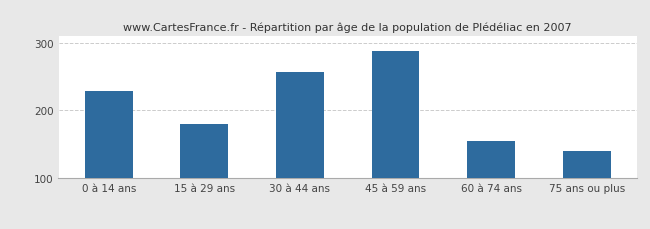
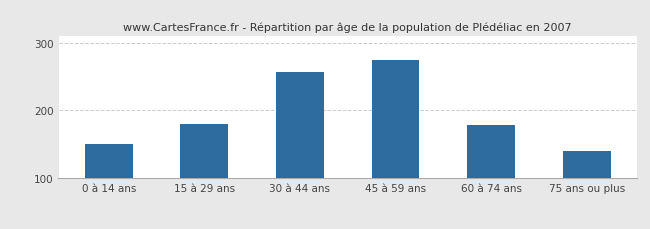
0 à 14 ans: 228 -> 150
45 à 59 ans: 287 -> 274
60 à 74 ans: 155 -> 178
